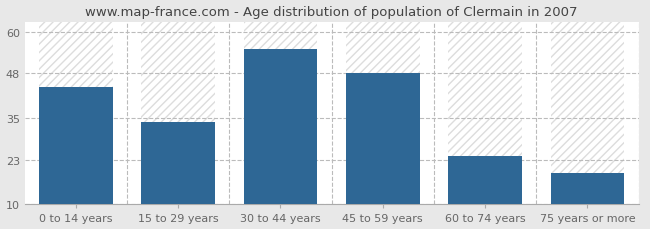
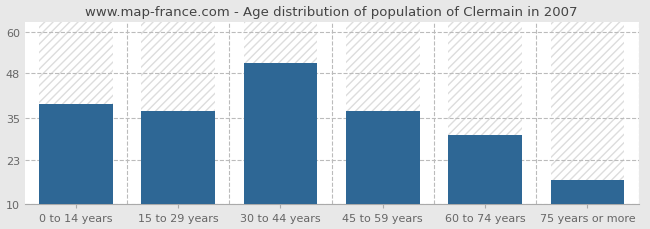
0 to 14 years: 44 -> 39
15 to 29 years: 34 -> 37
30 to 44 years: 55 -> 51
45 to 59 years: 48 -> 37
60 to 74 years: 24 -> 30
75 years or more: 19 -> 17
